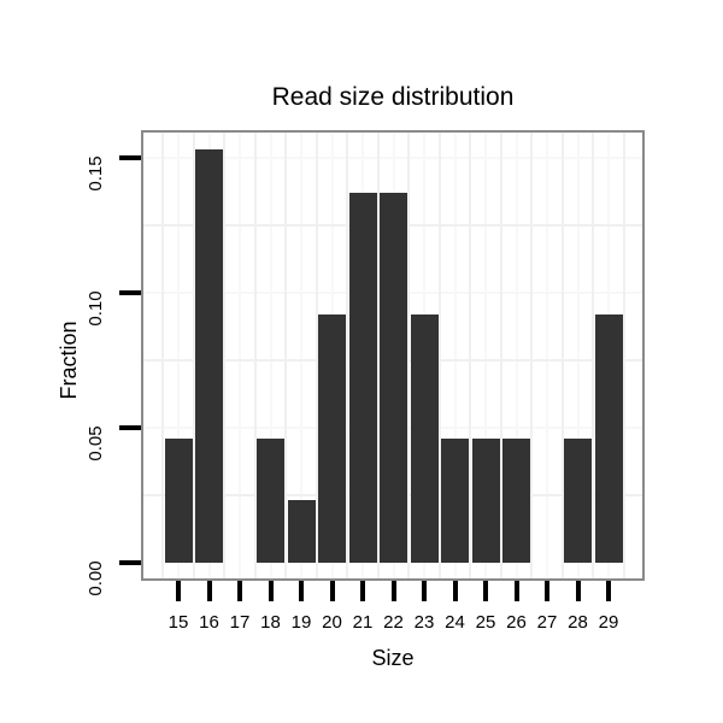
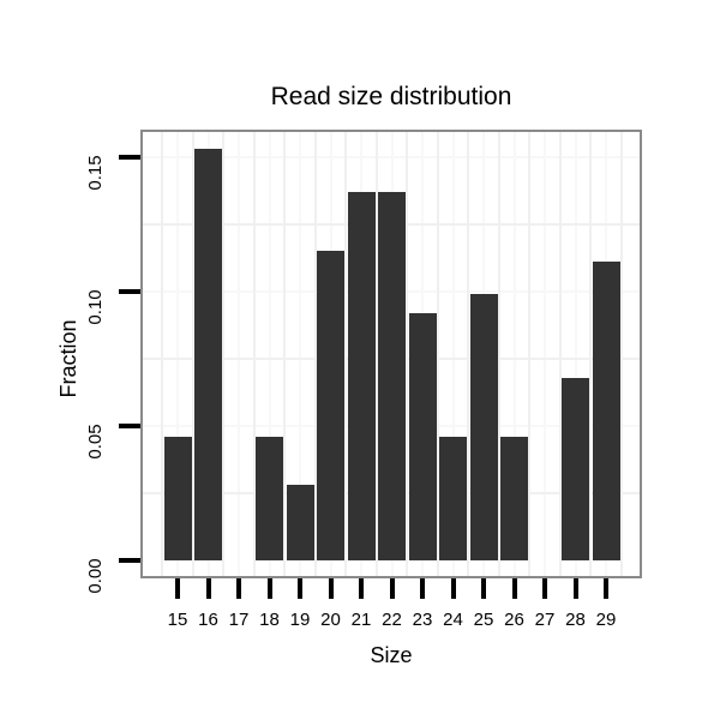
19: 0.023 -> 0.028
20: 0.092 -> 0.115
25: 0.046 -> 0.099
28: 0.046 -> 0.068
29: 0.092 -> 0.111
